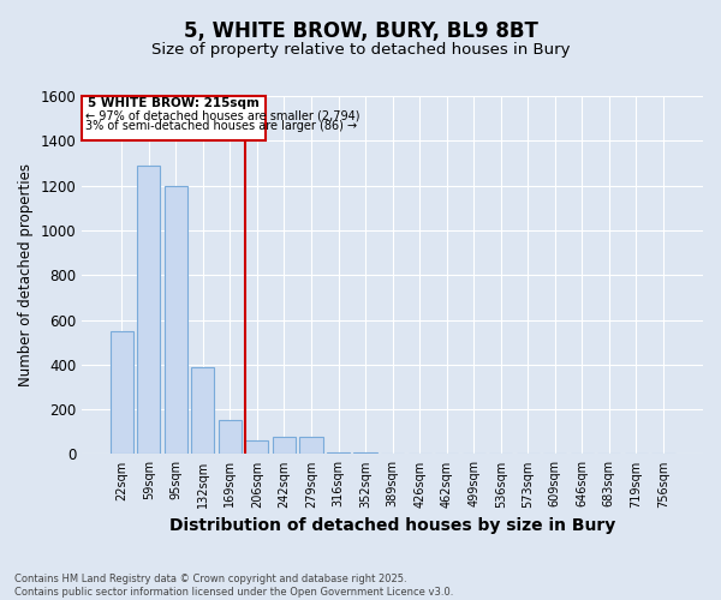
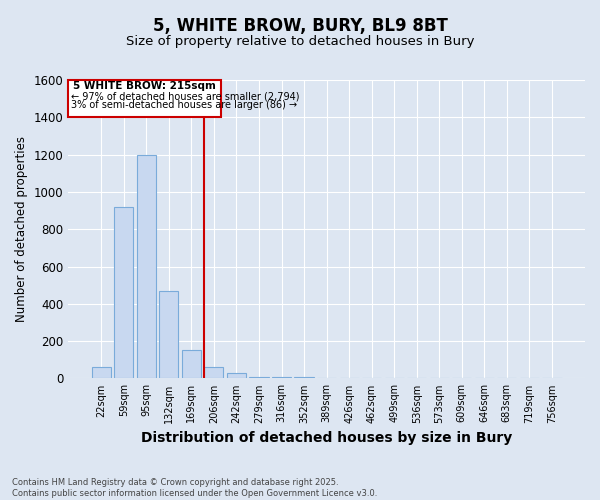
22sqm: 550 -> 60
59sqm: 1290 -> 920
132sqm: 390 -> 470
242sqm: 80 -> 30
279sqm: 80 -> 10
